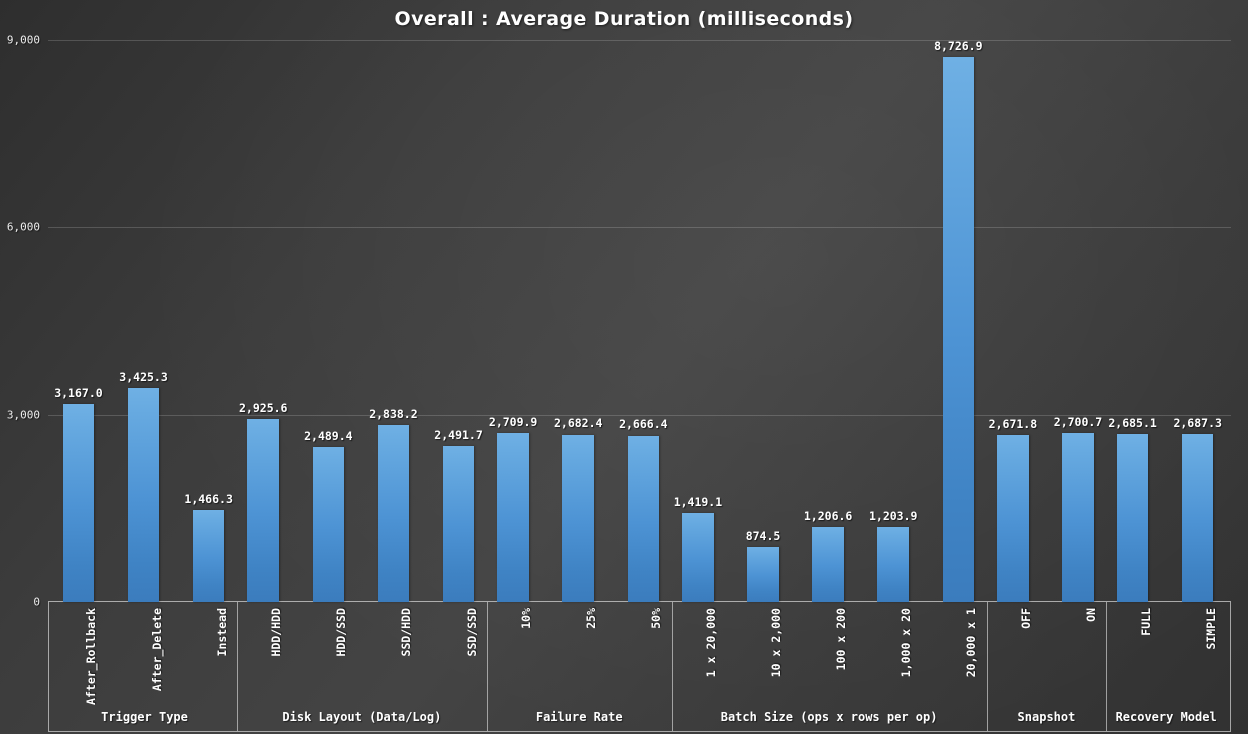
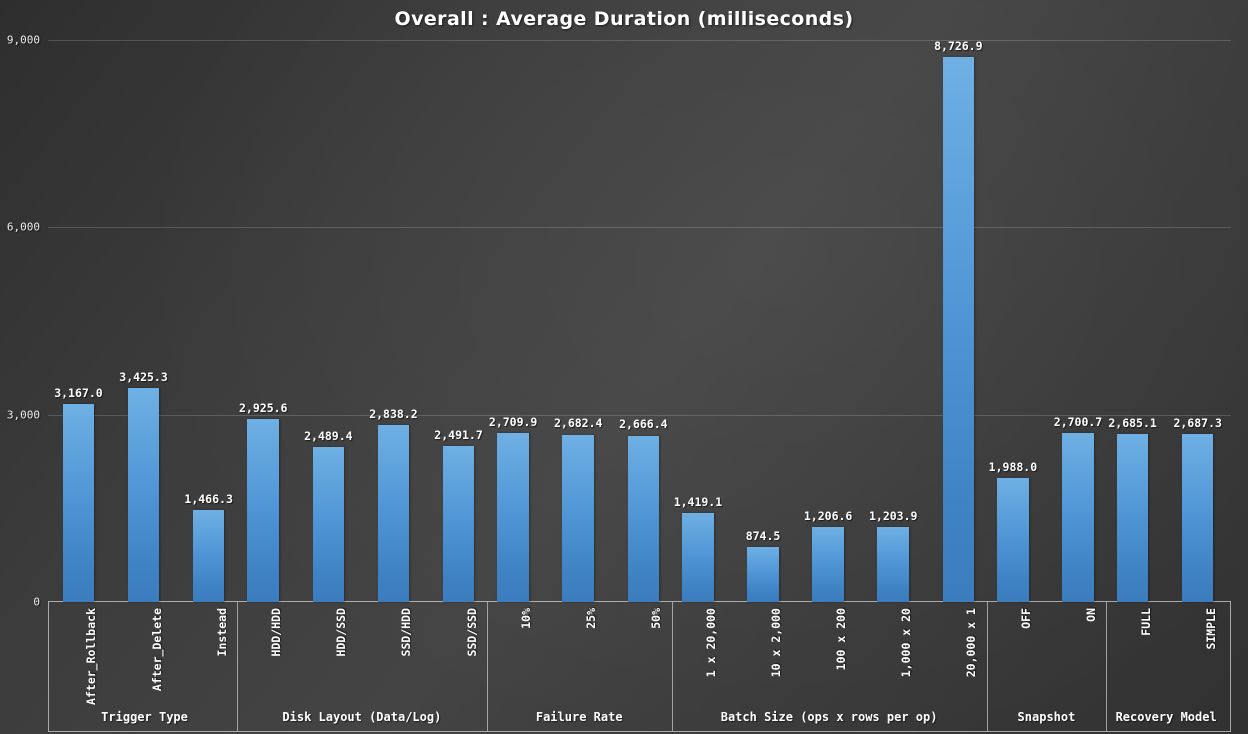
OFF: 2,671.8 -> 1,988.0
